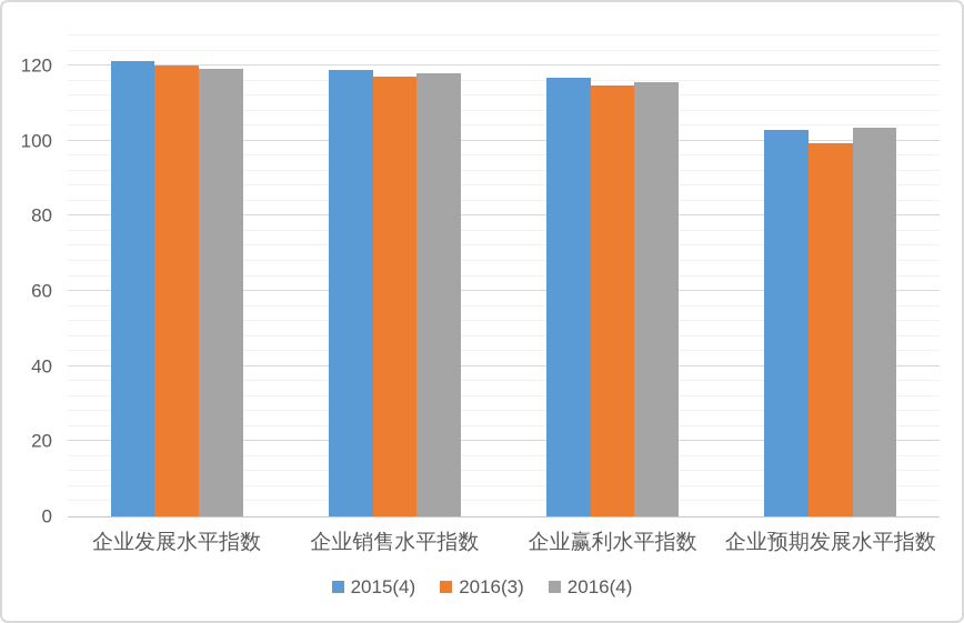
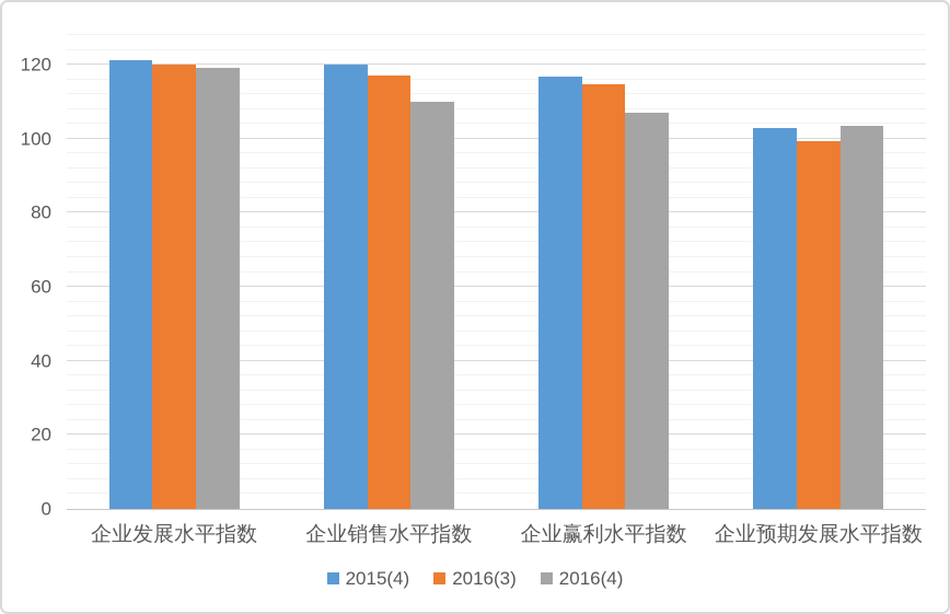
2015(4)/企业销售水平指数: 119 -> 120
2016(4)/企业销售水平指数: 118 -> 110
2016(4)/企业赢利水平指数: 116 -> 107
